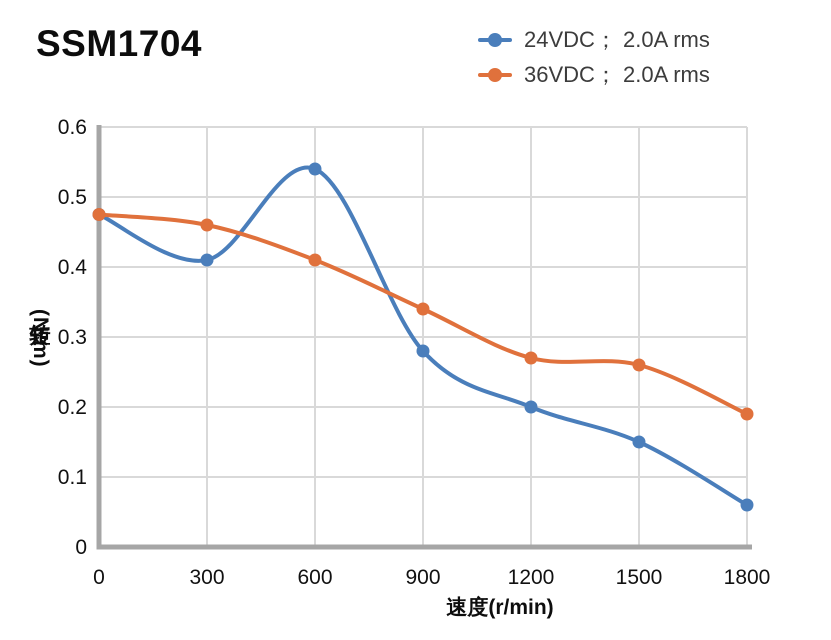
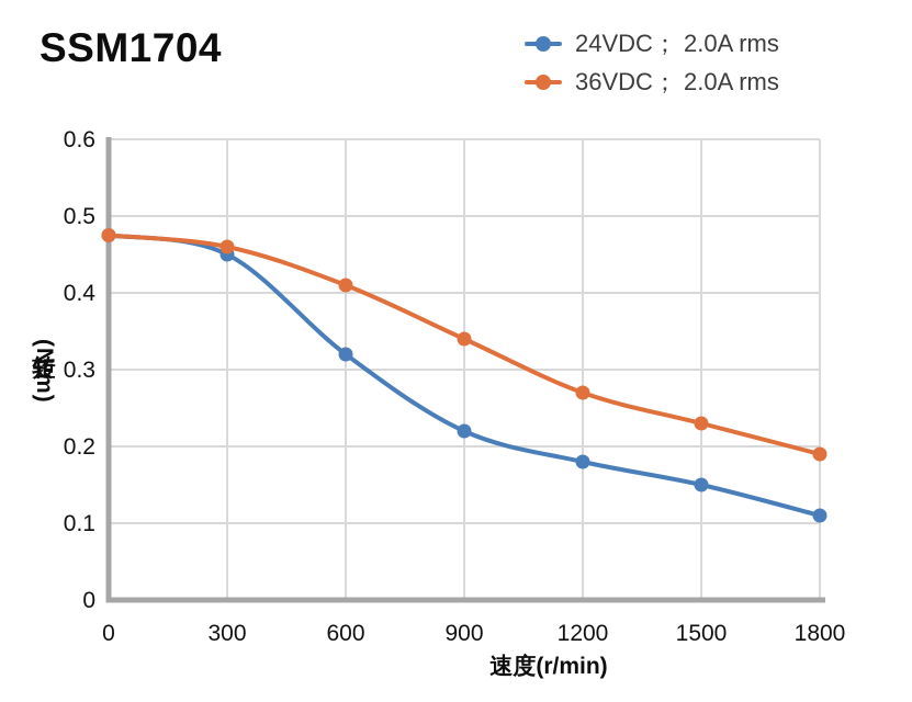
24VDC； 2.0A rms/300: 0.41 -> 0.45
24VDC； 2.0A rms/600: 0.54 -> 0.32
24VDC； 2.0A rms/900: 0.28 -> 0.22
24VDC； 2.0A rms/1200: 0.20 -> 0.18
36VDC； 2.0A rms/1500: 0.26 -> 0.23
24VDC； 2.0A rms/1800: 0.06 -> 0.11
